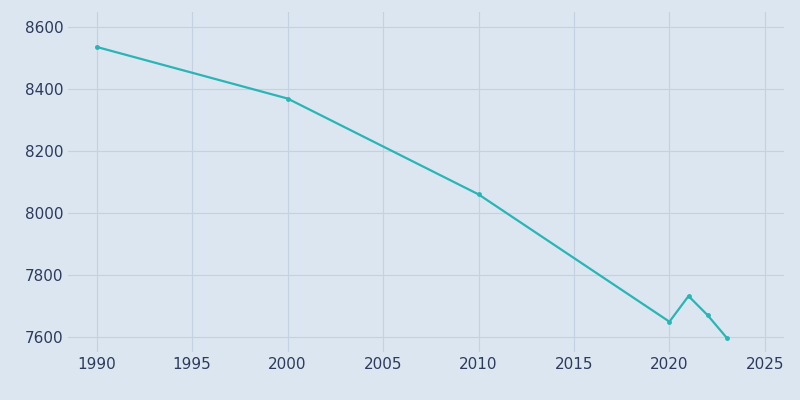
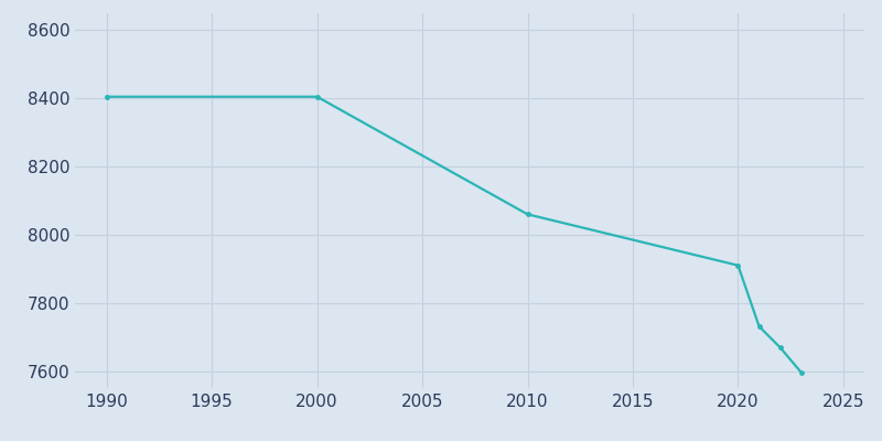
1990: 8537 -> 8405
2000: 8370 -> 8405
2020: 7648 -> 7910
